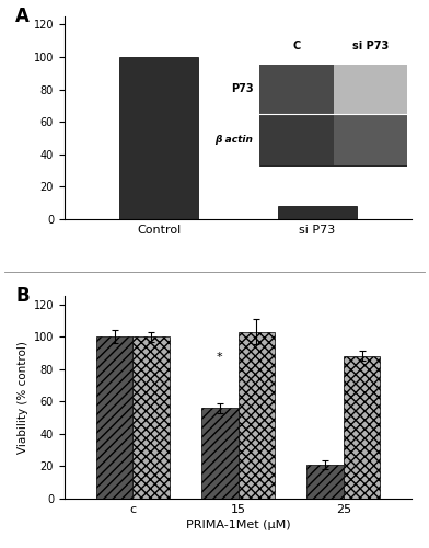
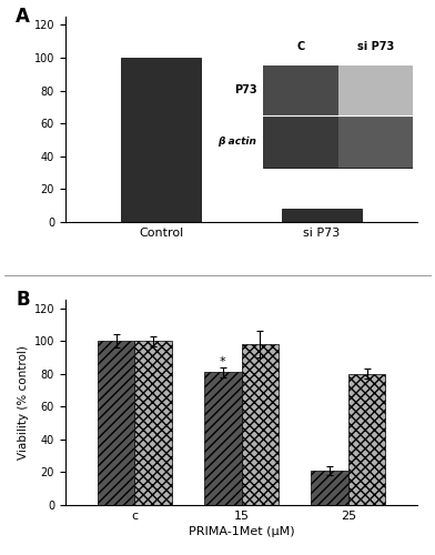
C/15: 56 -> 81
si P73/15: 103 -> 98
si P73/25: 88 -> 80
